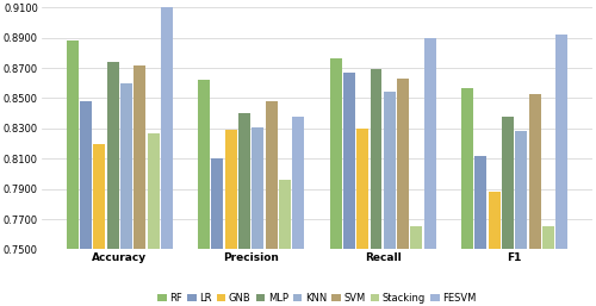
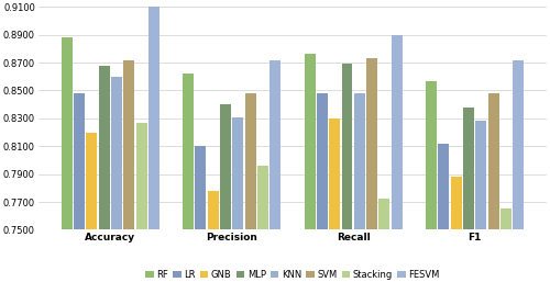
MLP/Accuracy: 0.874 -> 0.868
GNB/Precision: 0.829 -> 0.778
FESVM/Precision: 0.838 -> 0.872
LR/Recall: 0.867 -> 0.848
KNN/Recall: 0.854 -> 0.848
SVM/Recall: 0.863 -> 0.873
Stacking/Recall: 0.765 -> 0.772
SVM/F1: 0.853 -> 0.848
FESVM/F1: 0.892 -> 0.872
